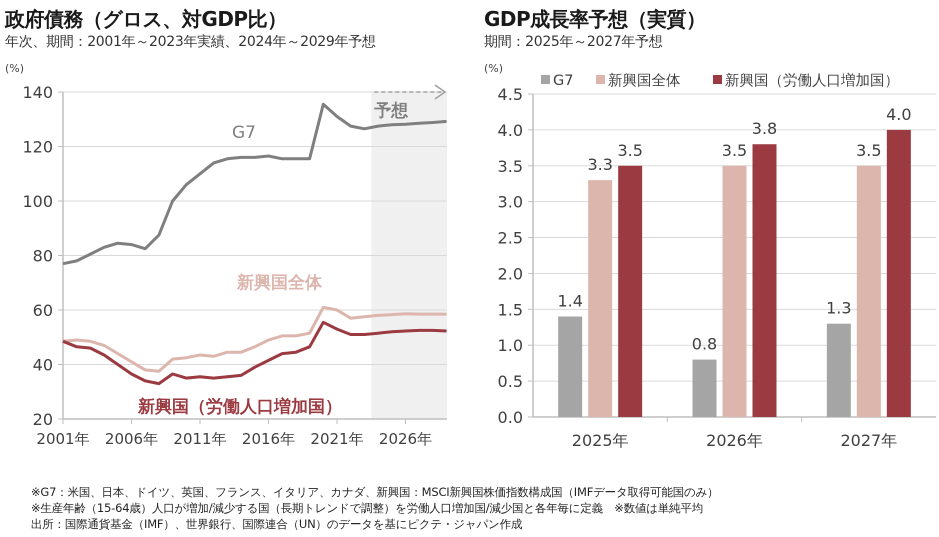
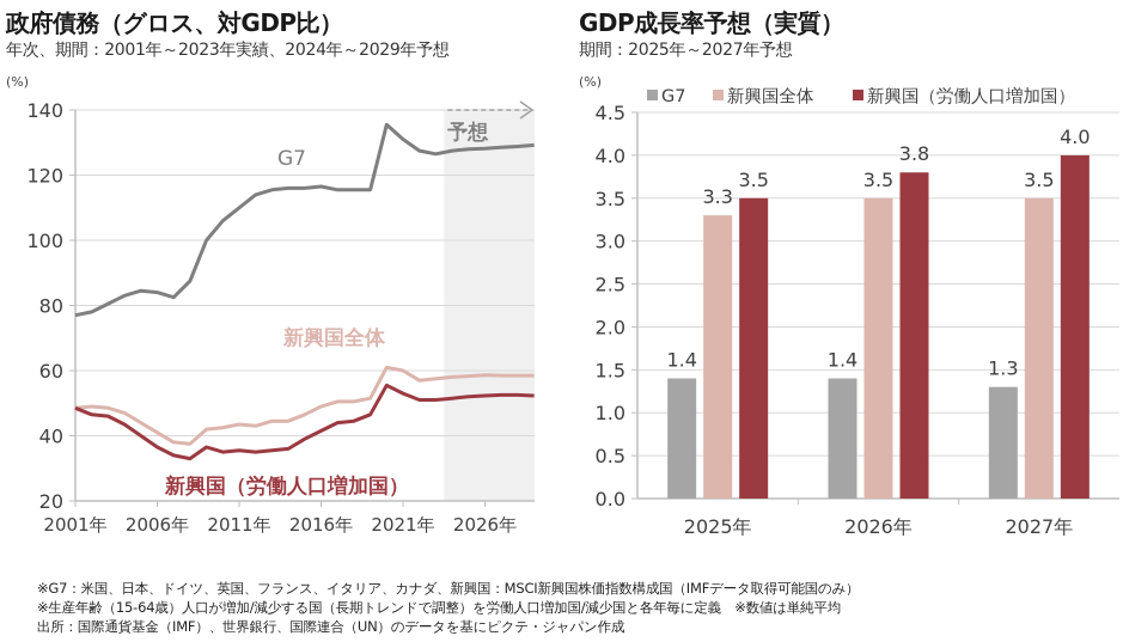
GDP成長率予想（実質）/G7/2026年: 0.8 -> 1.4
